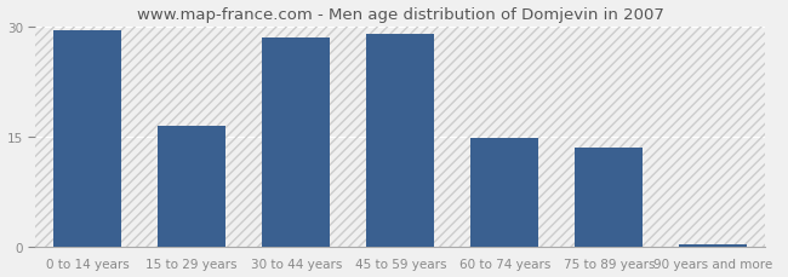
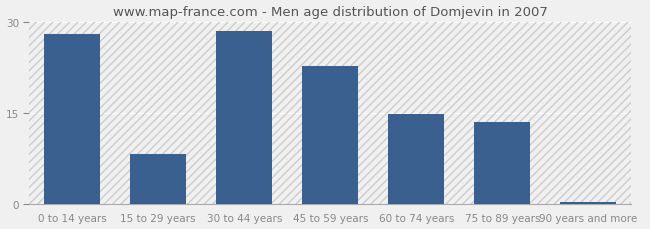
0 to 14 years: 29.5 -> 28.0
15 to 29 years: 16.5 -> 8.2
45 to 59 years: 29.0 -> 22.6
